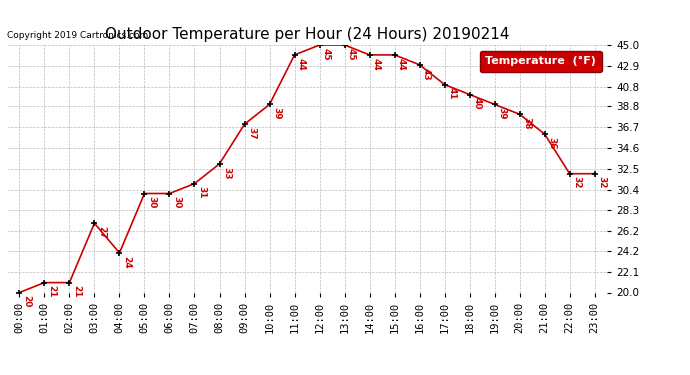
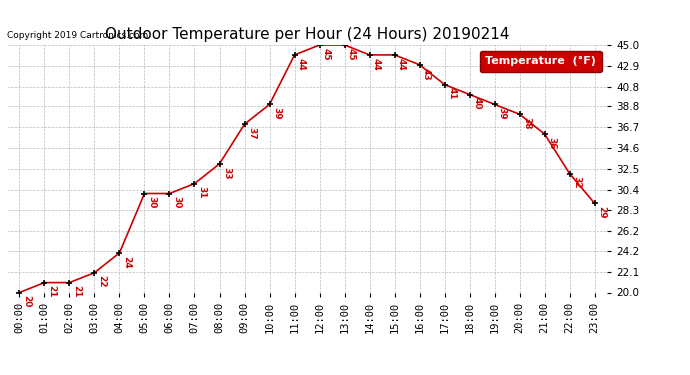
03:00: 27 -> 22
23:00: 32 -> 29
